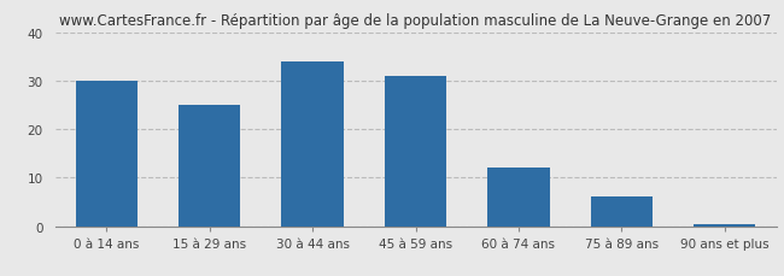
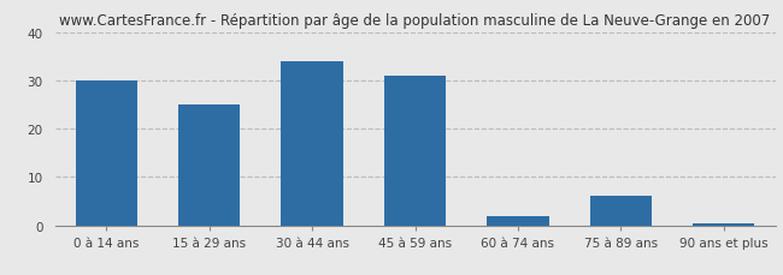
60 à 74 ans: 12.0 -> 2.0
